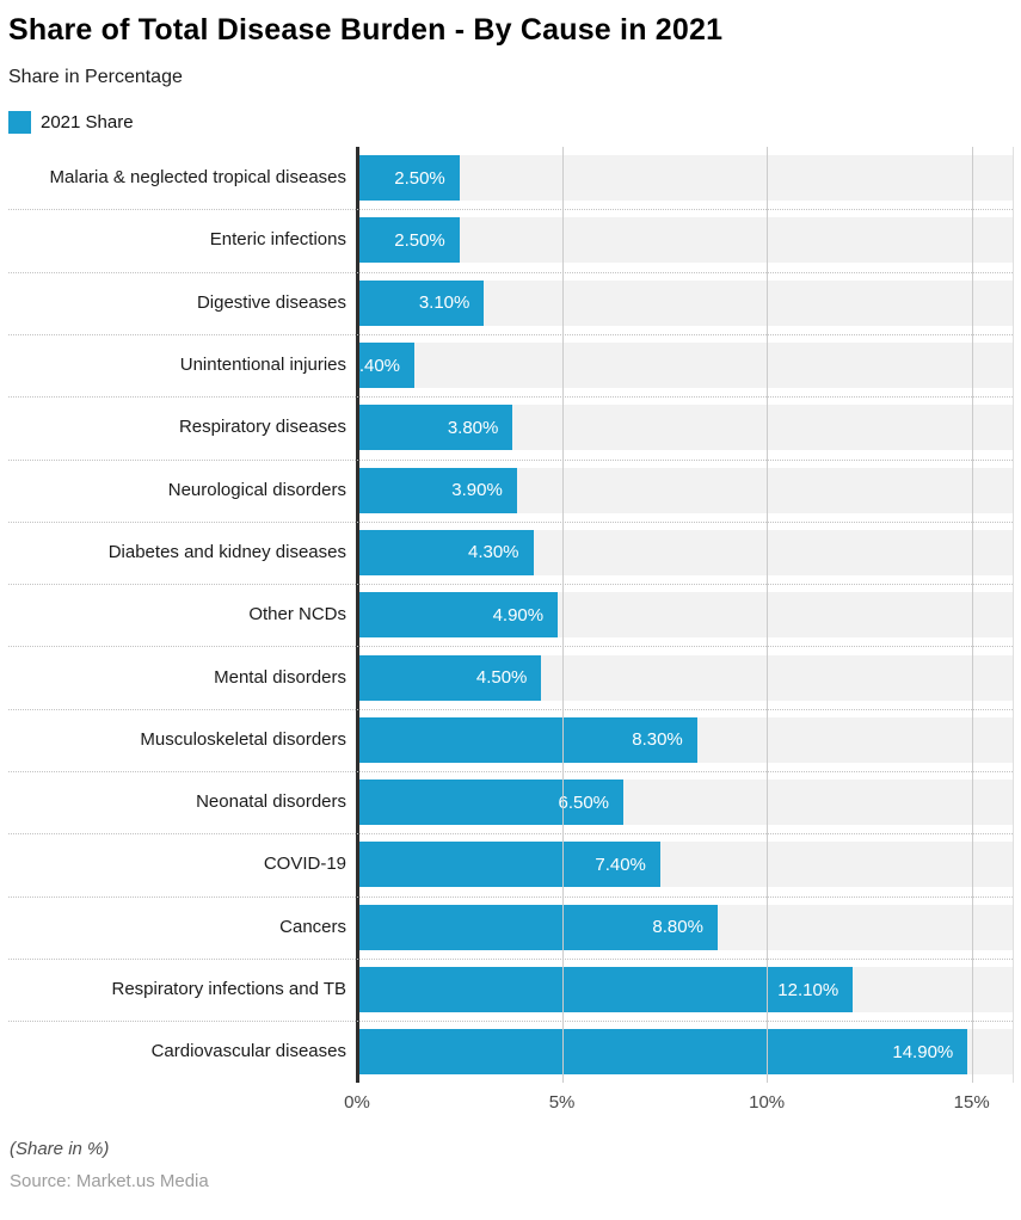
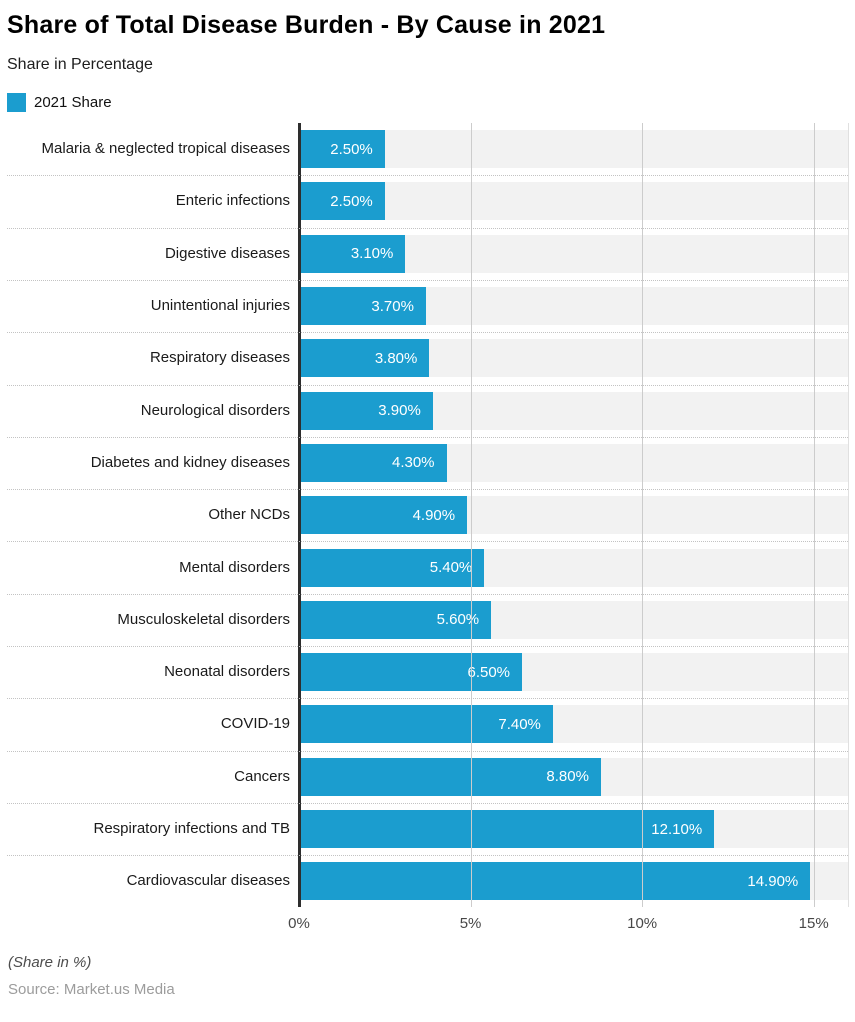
Unintentional injuries: 1.40% -> 3.70%
Mental disorders: 4.50% -> 5.40%
Musculoskeletal disorders: 8.30% -> 5.60%
